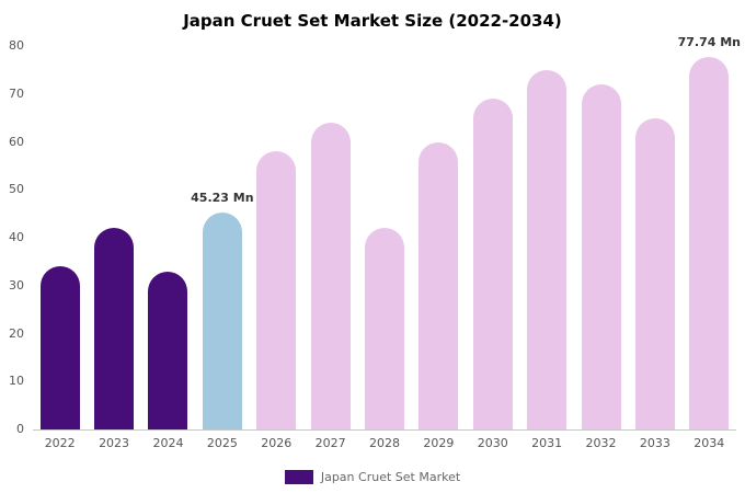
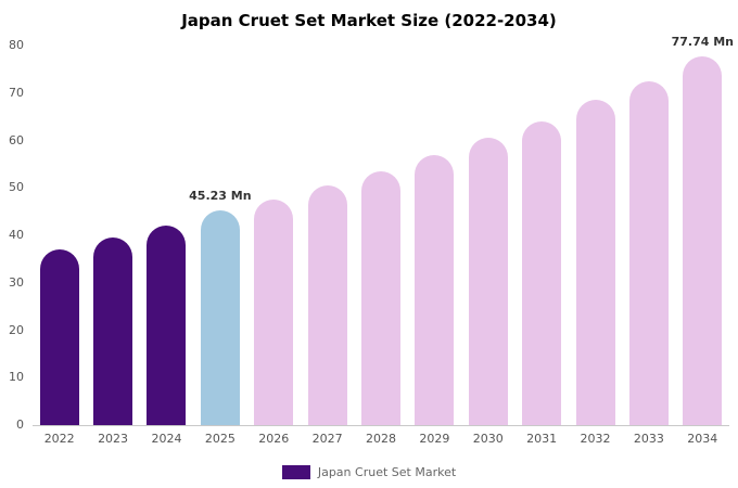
2022: 34 -> 37
2023: 42 -> 40
2024: 33 -> 42
2026: 58 -> 48
2027: 64 -> 50
2028: 42 -> 54
2029: 60 -> 57
2030: 69 -> 60
2031: 75 -> 64
2032: 72 -> 68
2033: 65 -> 72
